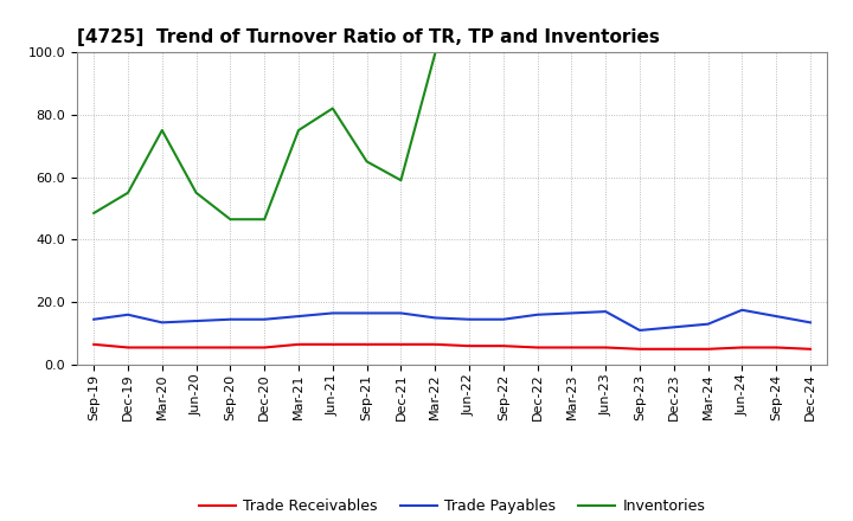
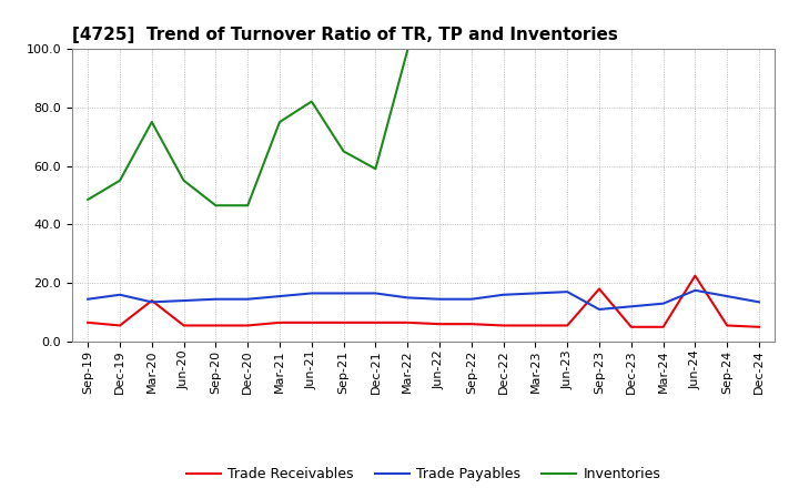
Trade Receivables/Mar-20: 5.5 -> 14.0
Trade Receivables/Sep-23: 5.0 -> 18.0
Trade Receivables/Jun-24: 5.5 -> 22.5
